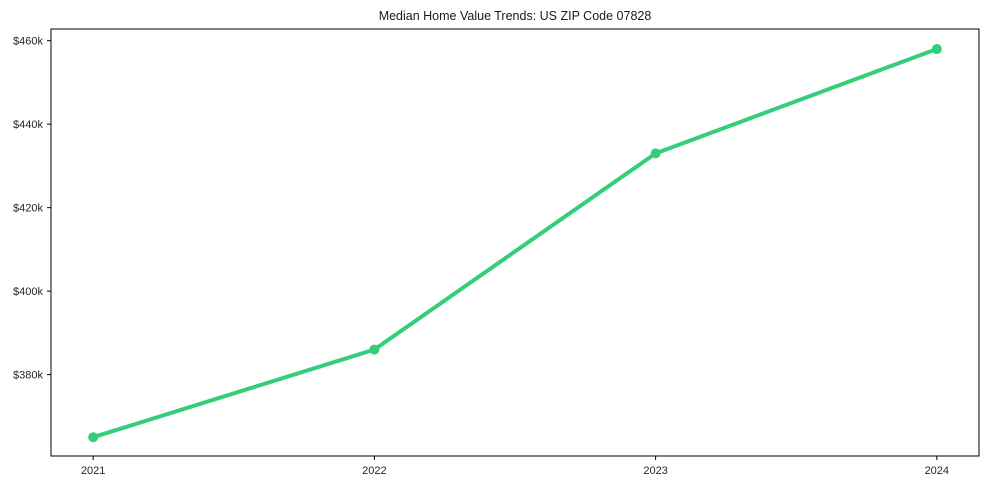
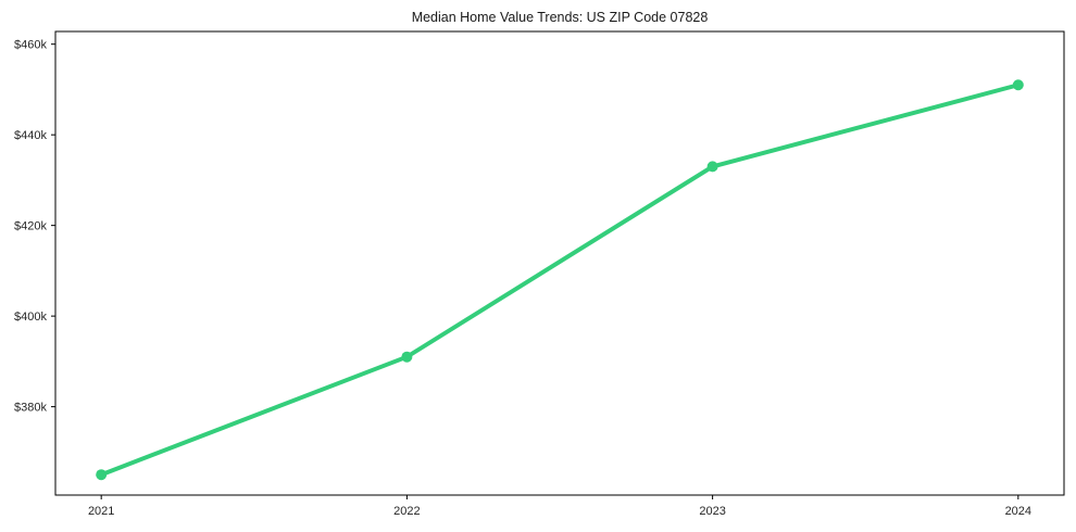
2022: $386k -> $391k
2024: $458k -> $451k
